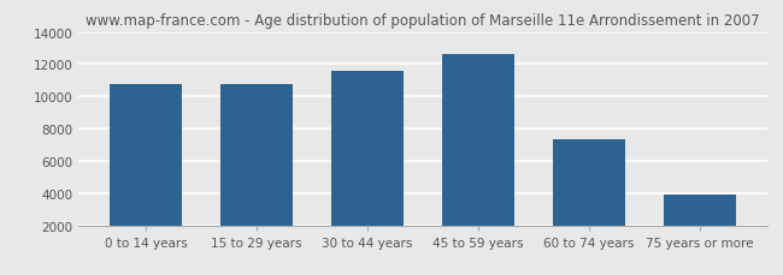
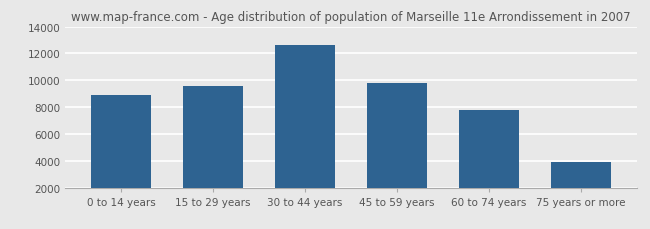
0 to 14 years: 10800 -> 8900
15 to 29 years: 10800 -> 9600
30 to 44 years: 11600 -> 12600
45 to 59 years: 12600 -> 9800
60 to 74 years: 7300 -> 7800
